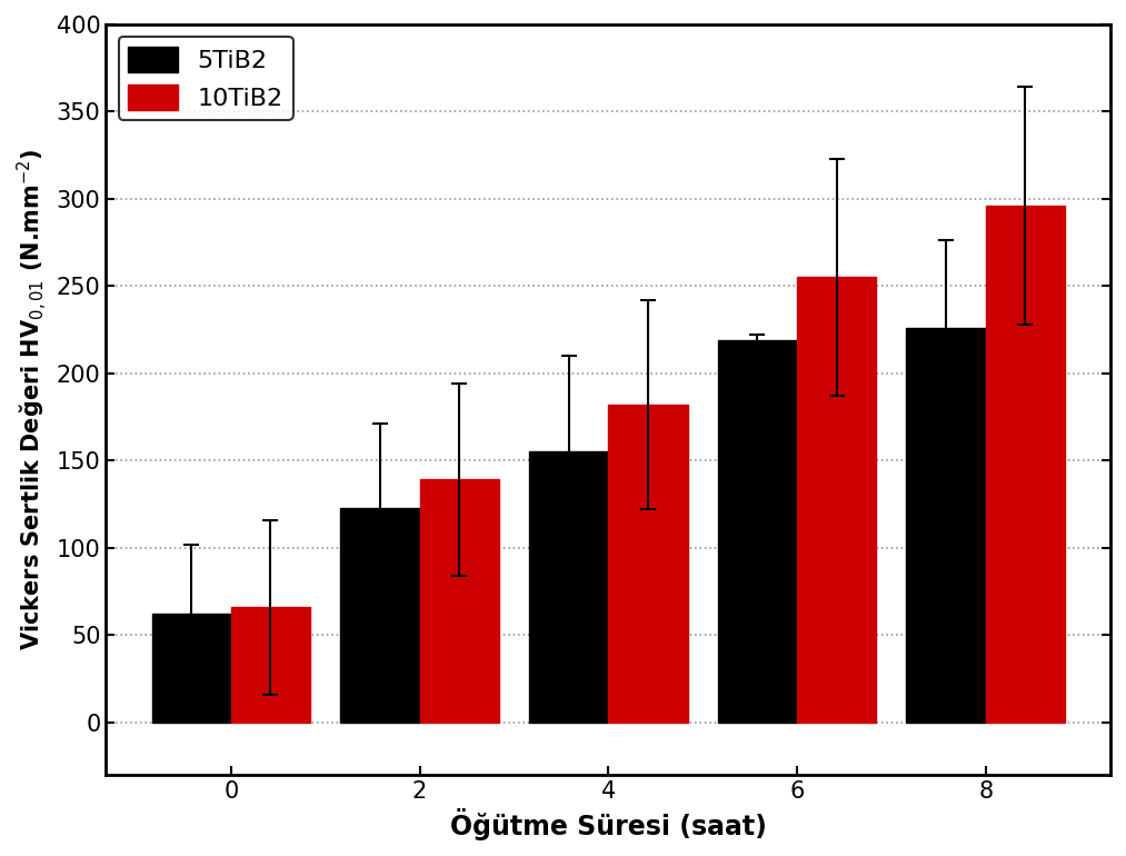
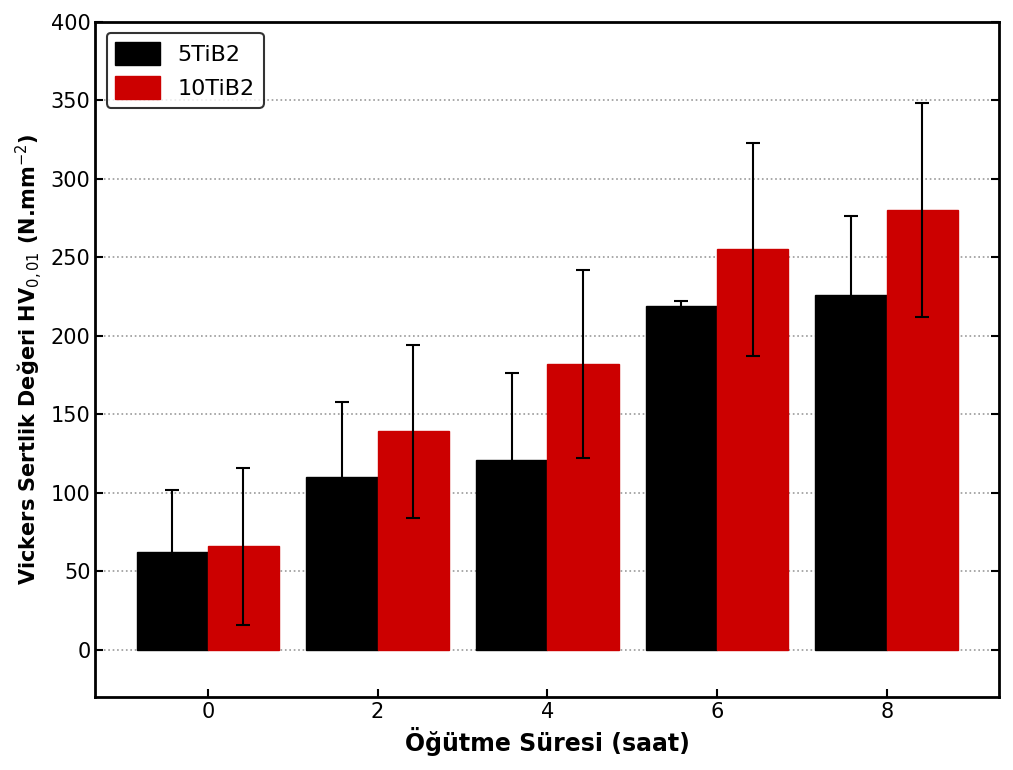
5TiB2/2: 123 -> 110
5TiB2/4: 155 -> 121
10TiB2/8: 296 -> 280
